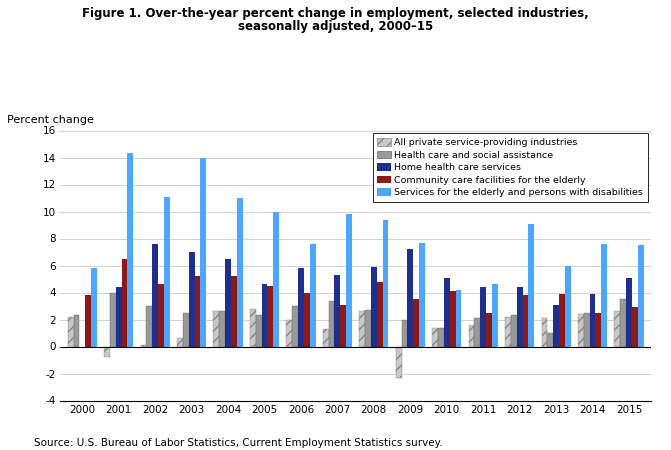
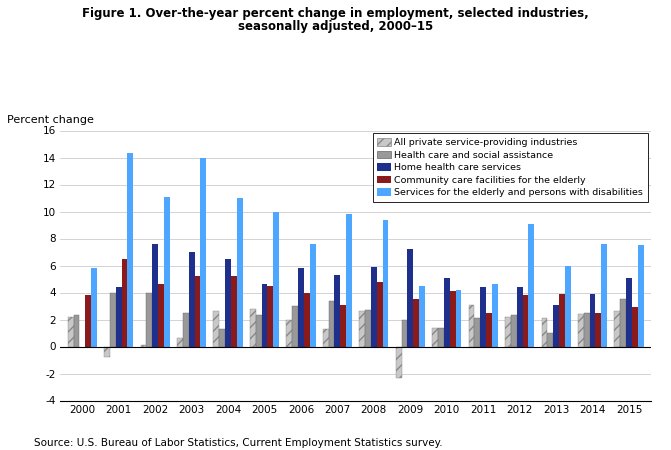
Health care and social assistance/2002: 3.0 -> 4.0
Health care and social assistance/2004: 2.6 -> 1.3
Services for the elderly and persons with disabilities/2009: 7.7 -> 4.5
All private service-providing industries/2011: 1.6 -> 3.1
